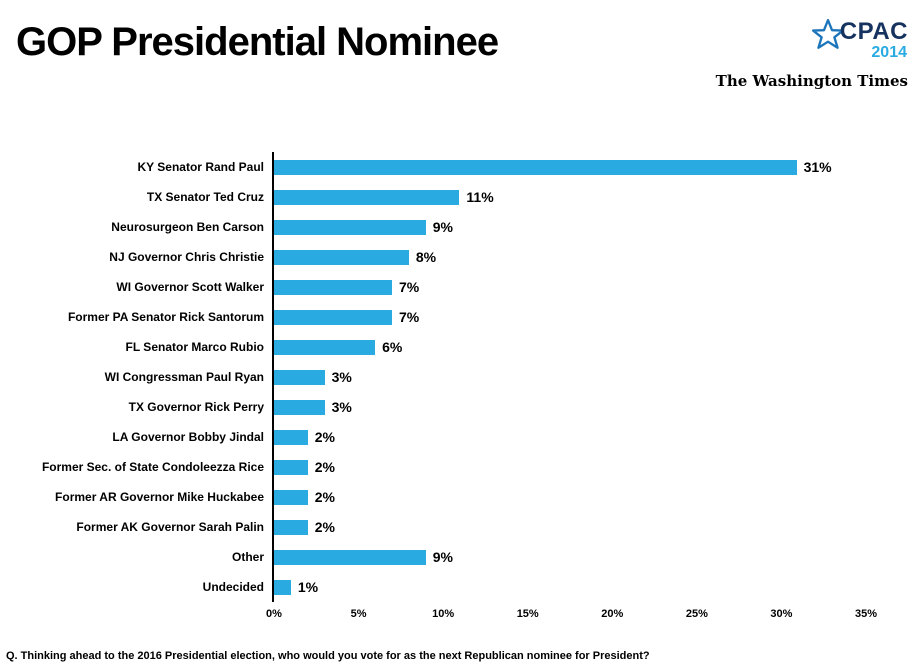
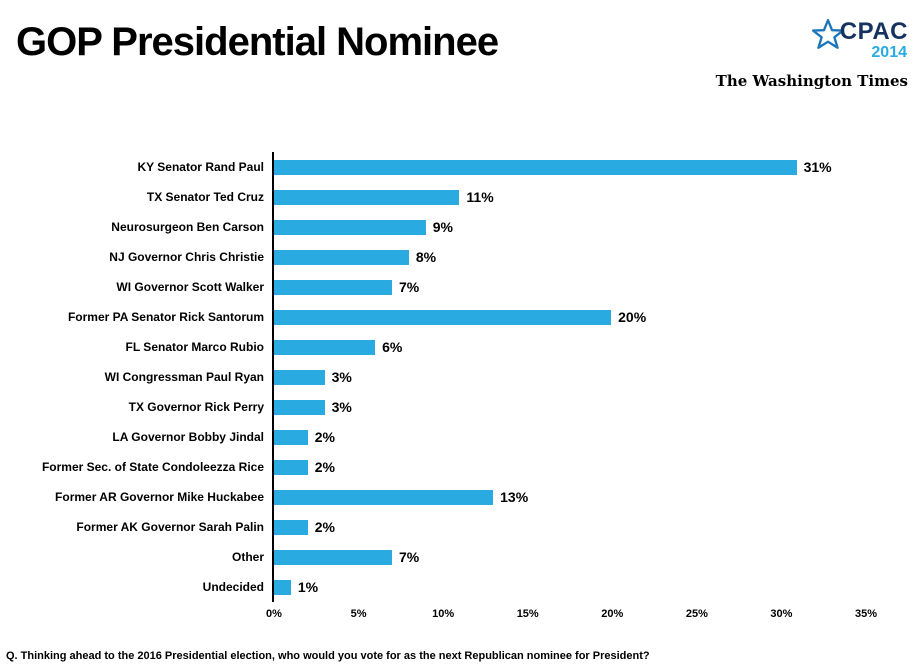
Former PA Senator Rick Santorum: 7% -> 20%
Former AR Governor Mike Huckabee: 2% -> 13%
Other: 9% -> 7%
